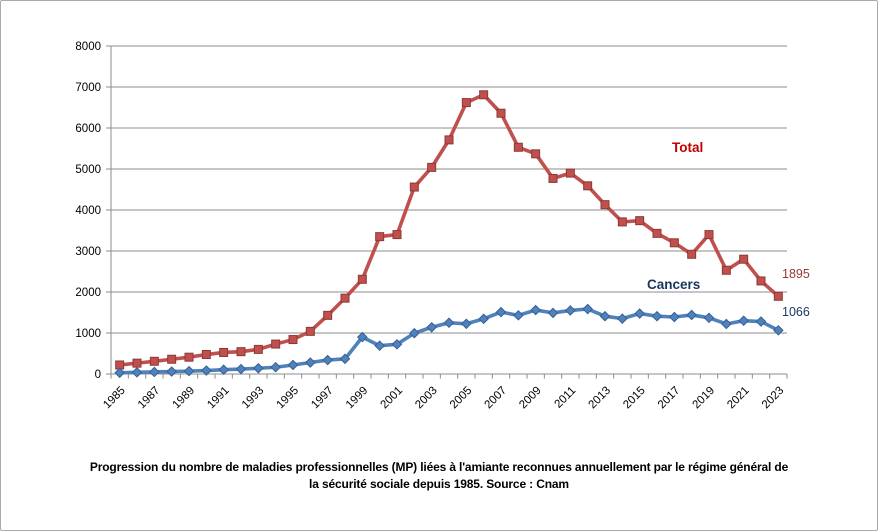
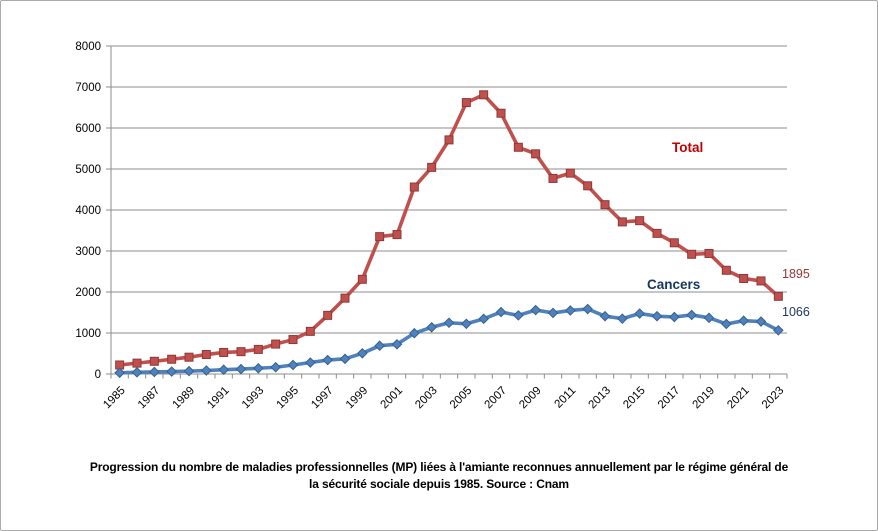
Cancers/1999: 900 -> 500
Total/2019: 3400 -> 2900
Total/2021: 2800 -> 2300
